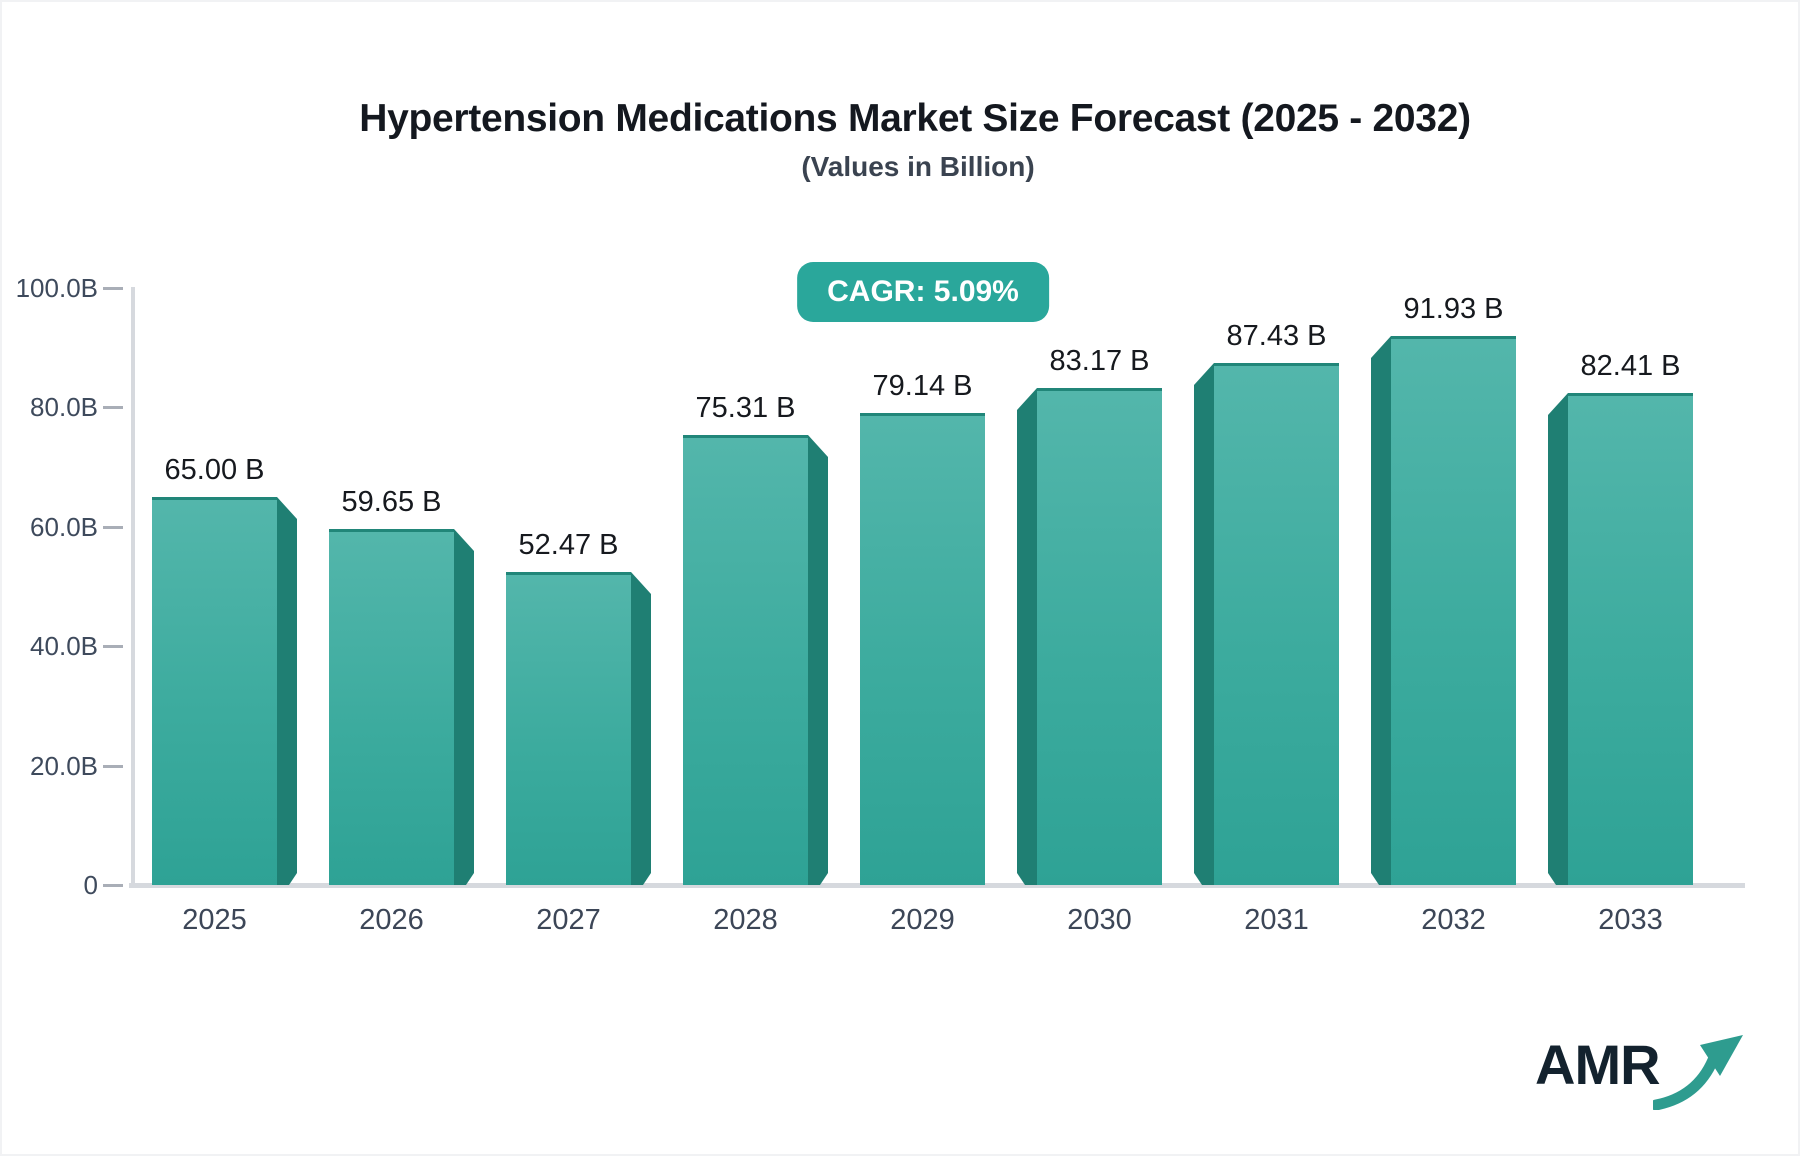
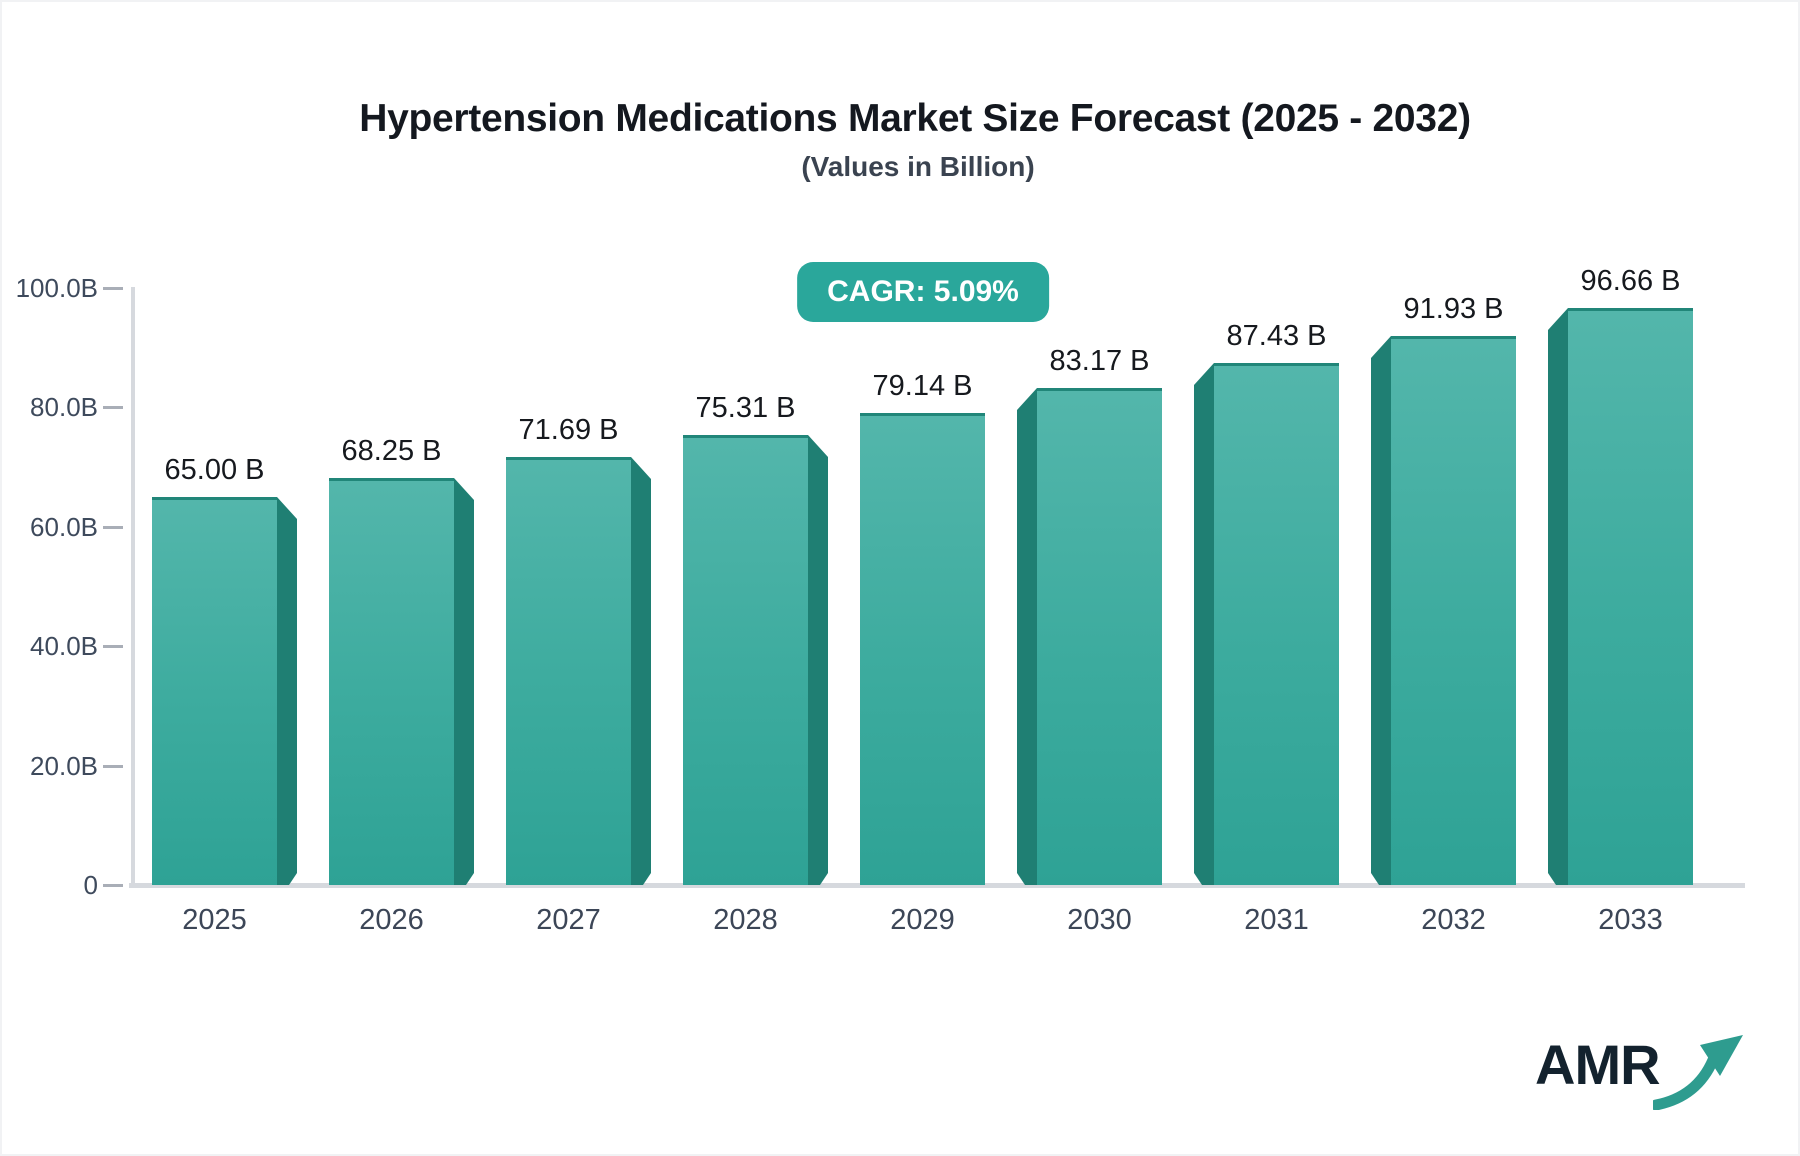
2026: 59.65 -> 68.25
2027: 52.47 -> 71.69
2033: 82.41 -> 96.66
